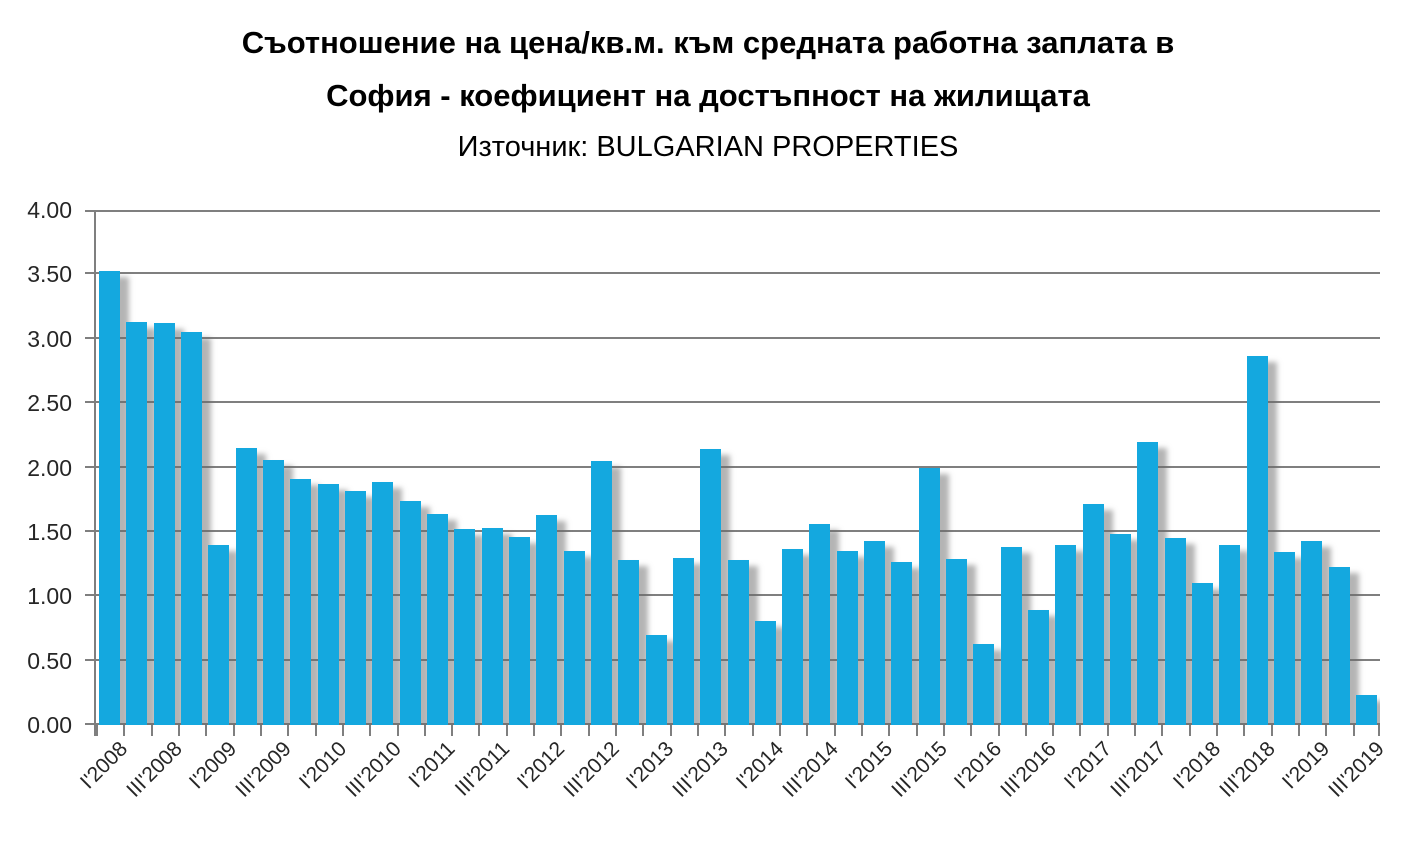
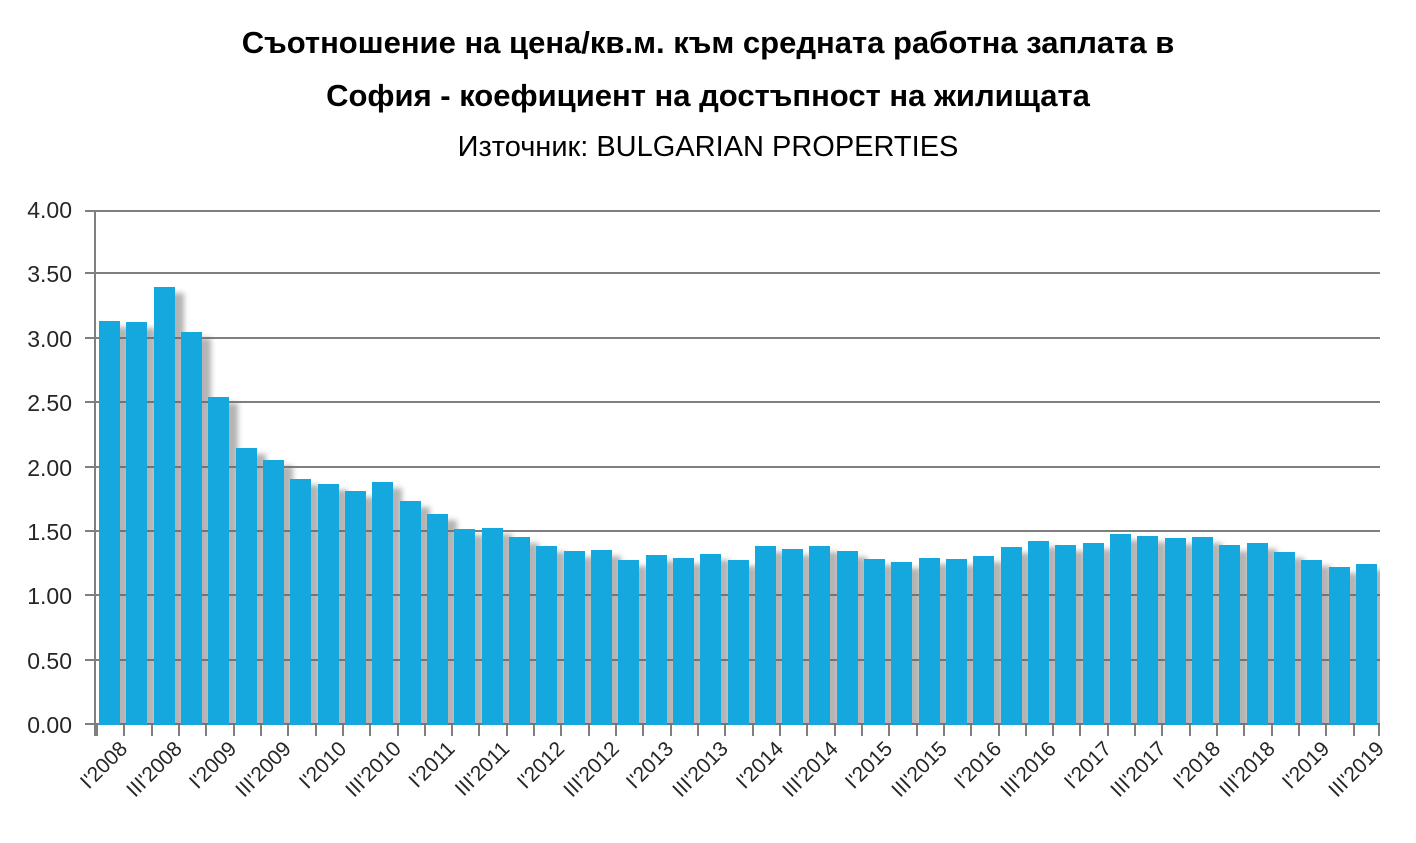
I'2008: 3.53 -> 3.14
III'2008: 3.12 -> 3.40
I'2009: 1.40 -> 2.55
I'2012: 1.63 -> 1.39
III'2012: 2.05 -> 1.36
I'2013: 0.70 -> 1.32
III'2013: 2.14 -> 1.33
I'2014: 0.81 -> 1.39
III'2014: 1.56 -> 1.39
I'2015: 1.43 -> 1.29
III'2015: 2.00 -> 1.30
I'2016: 0.63 -> 1.31
III'2016: 0.89 -> 1.43
I'2017: 1.72 -> 1.41
III'2017: 2.20 -> 1.47
I'2018: 1.10 -> 1.46
III'2018: 2.87 -> 1.41
I'2019: 1.43 -> 1.28
III'2019: 0.23 -> 1.25
